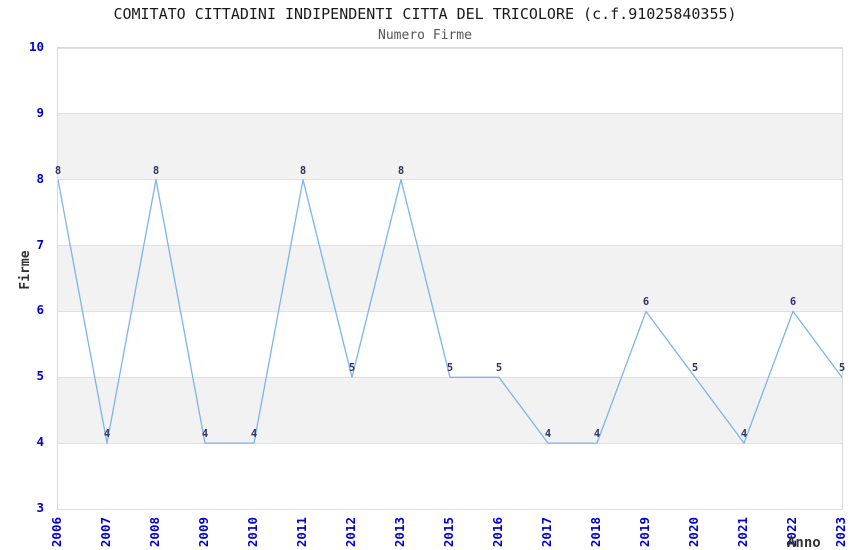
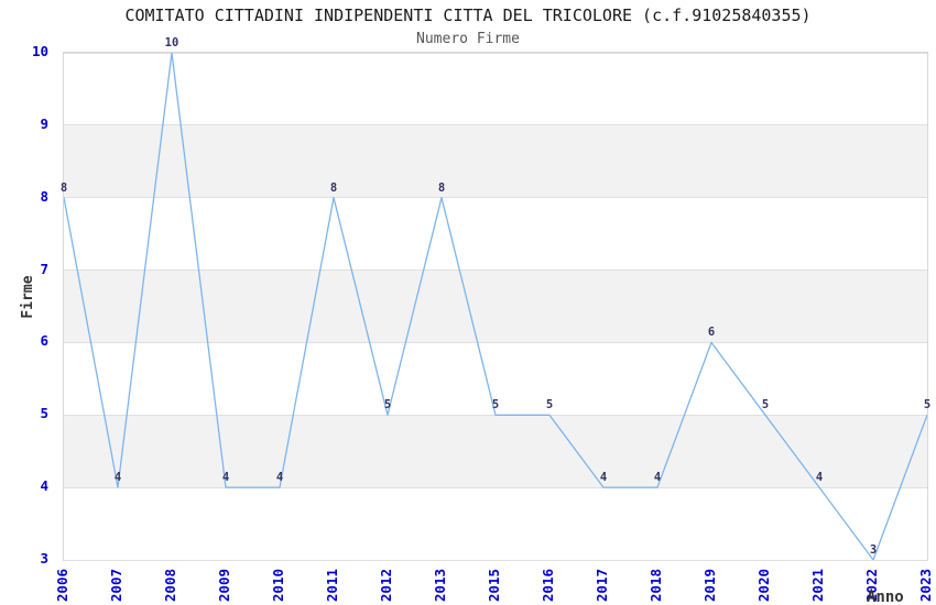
2008: 8 -> 10
2022: 6 -> 3
